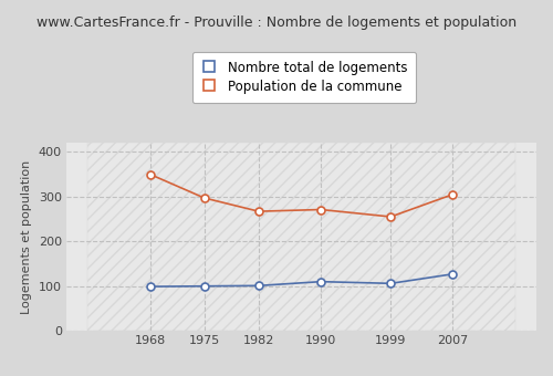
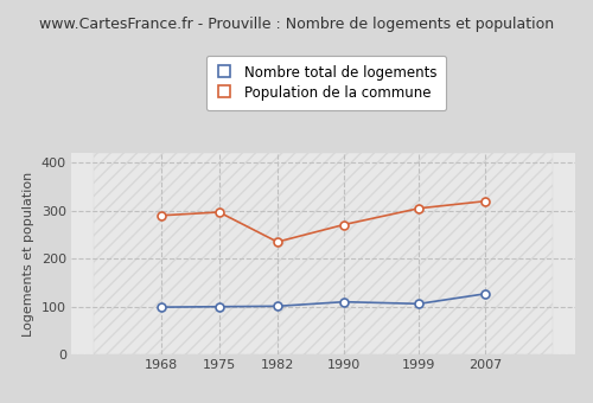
Population de la commune/1968: 350 -> 290
Population de la commune/1982: 267 -> 235
Population de la commune/1999: 255 -> 305
Population de la commune/2007: 305 -> 320
